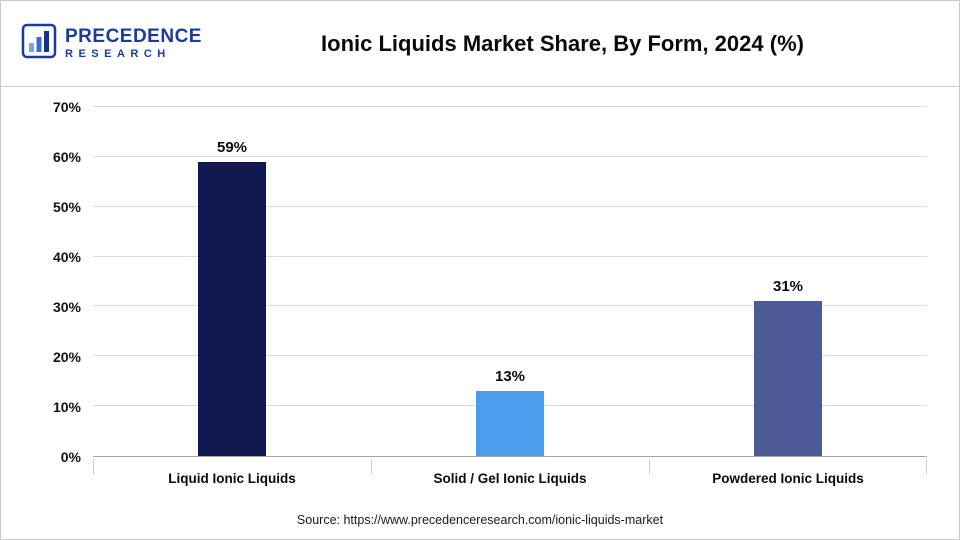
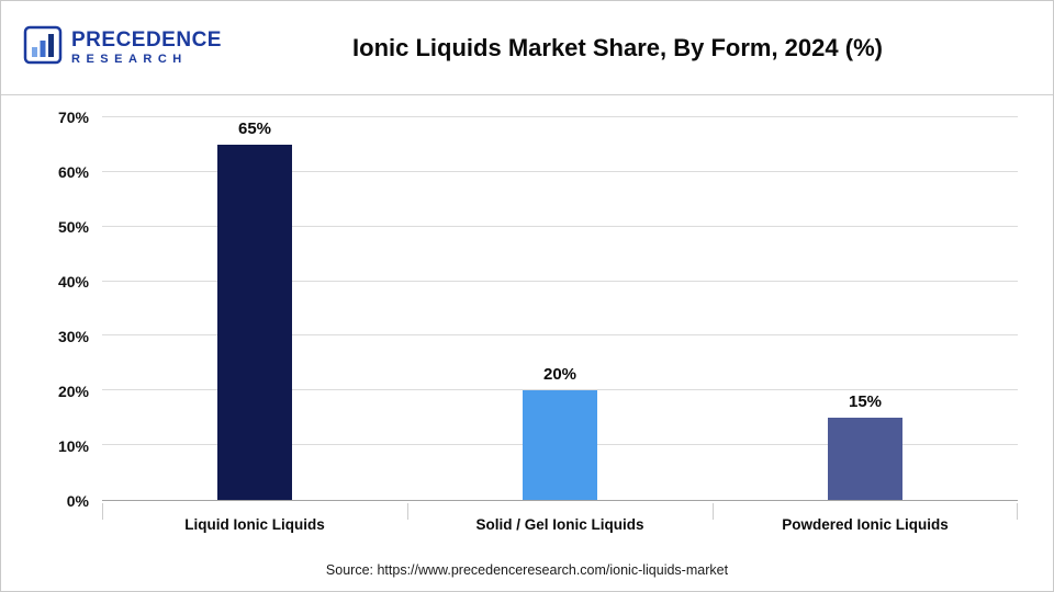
Liquid Ionic Liquids: 59% -> 65%
Solid / Gel Ionic Liquids: 13% -> 20%
Powdered Ionic Liquids: 31% -> 15%
